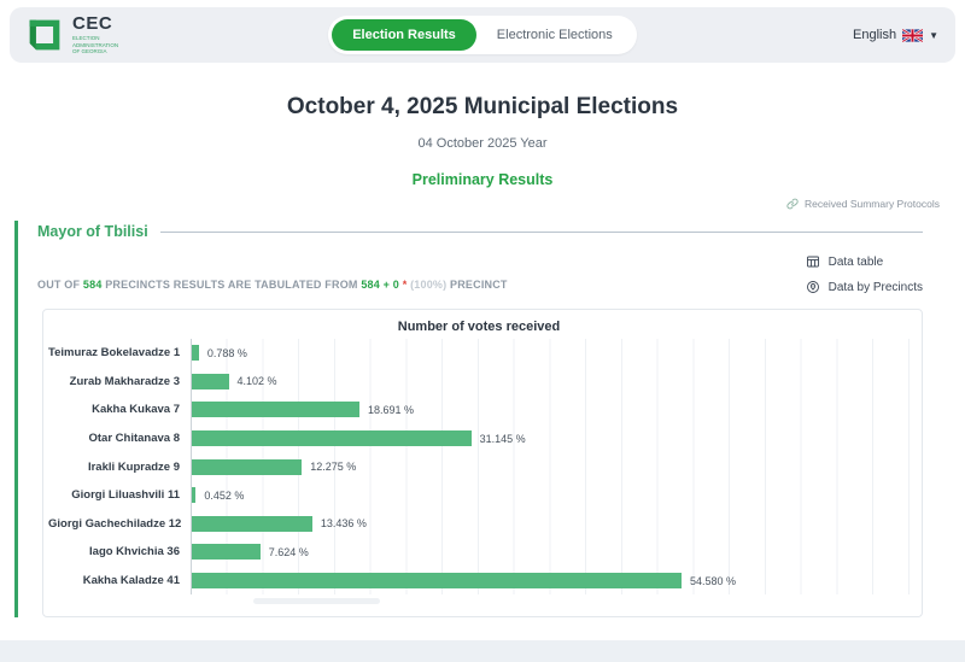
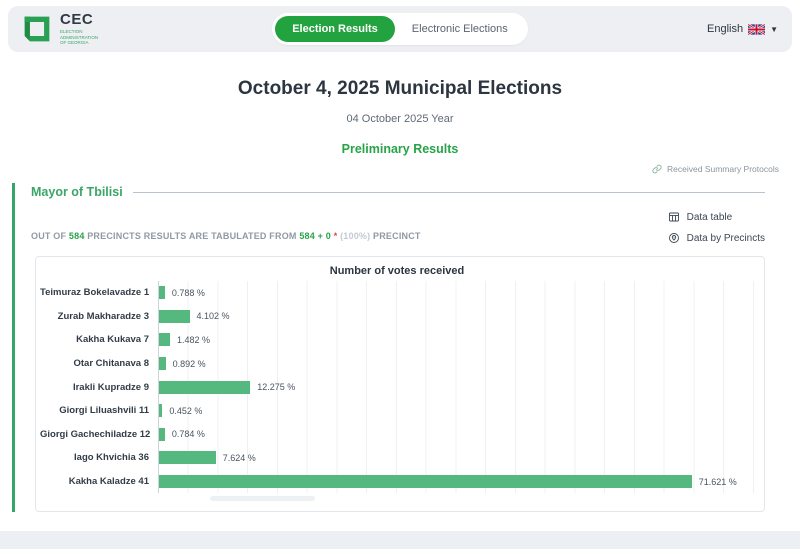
Kakha Kukava 7: 18.691 -> 1.482
Otar Chitanava 8: 31.145 -> 0.892
Giorgi Gachechiladze 12: 13.436 -> 0.784
Kakha Kaladze 41: 54.580 -> 71.621
